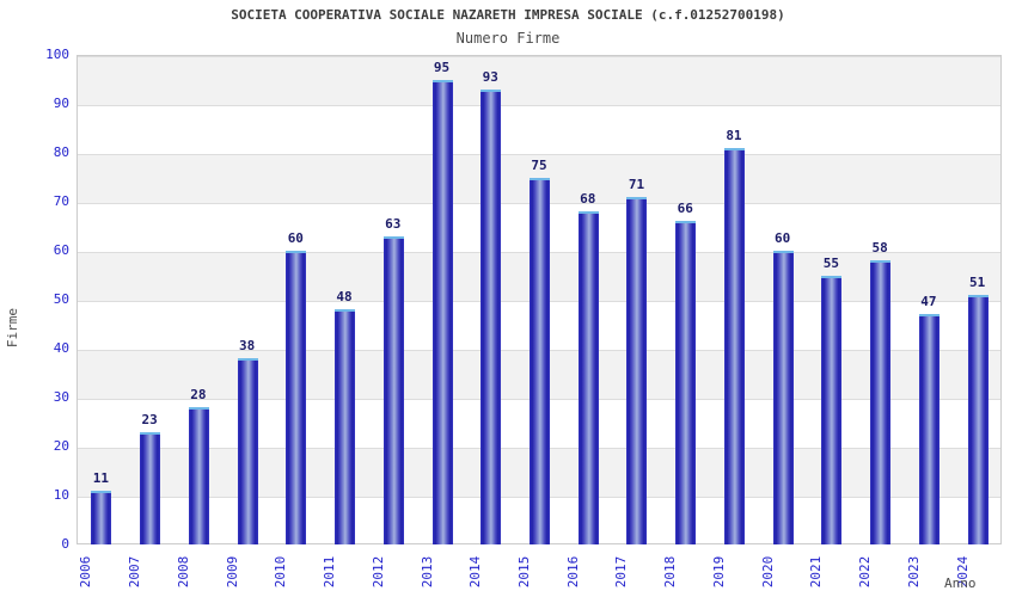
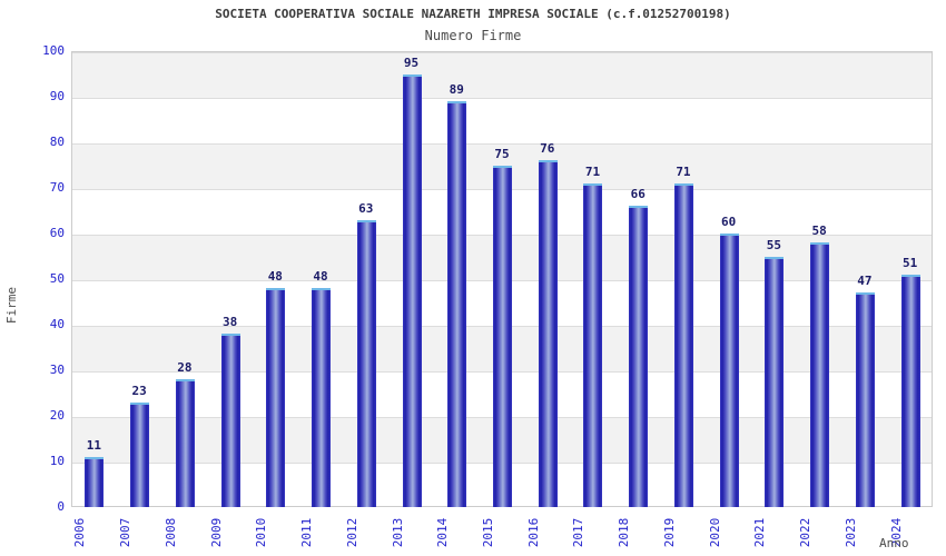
2010: 60 -> 48
2014: 93 -> 89
2016: 68 -> 76
2019: 81 -> 71
